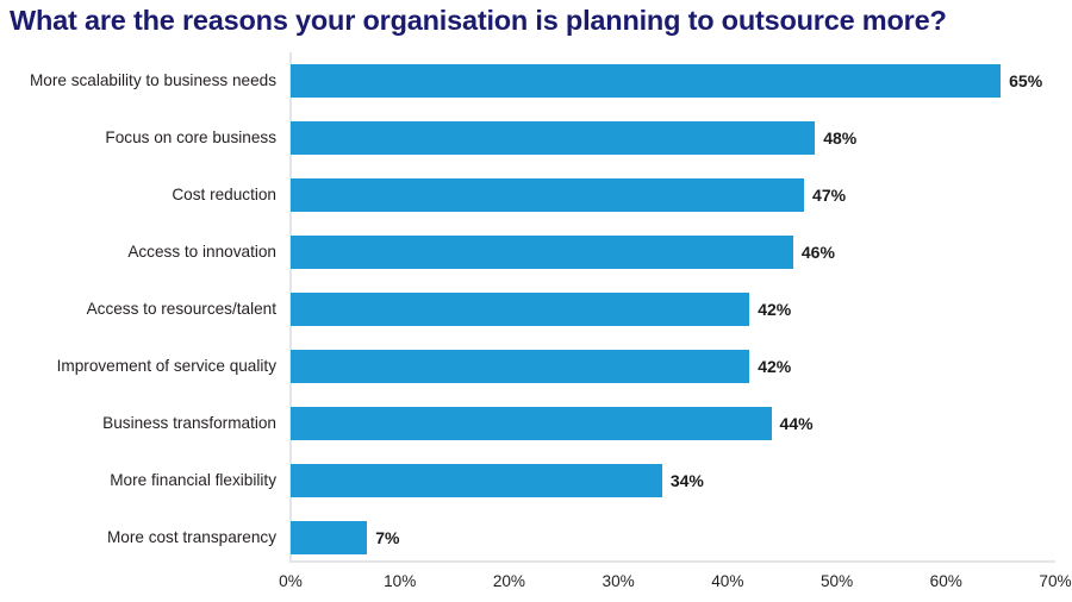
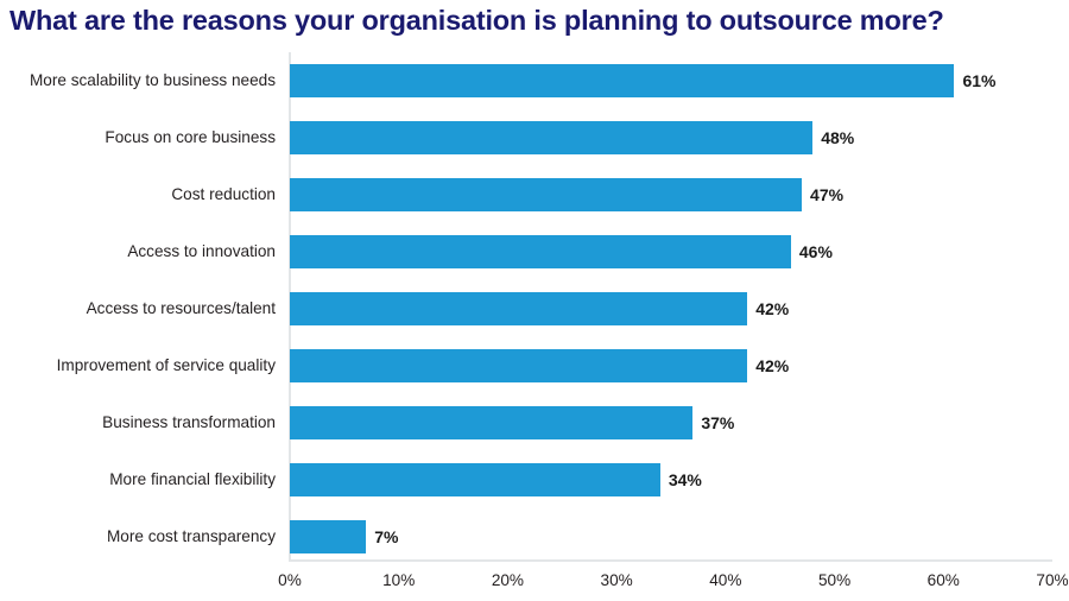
More scalability to business needs: 65% -> 61%
Business transformation: 44% -> 37%
